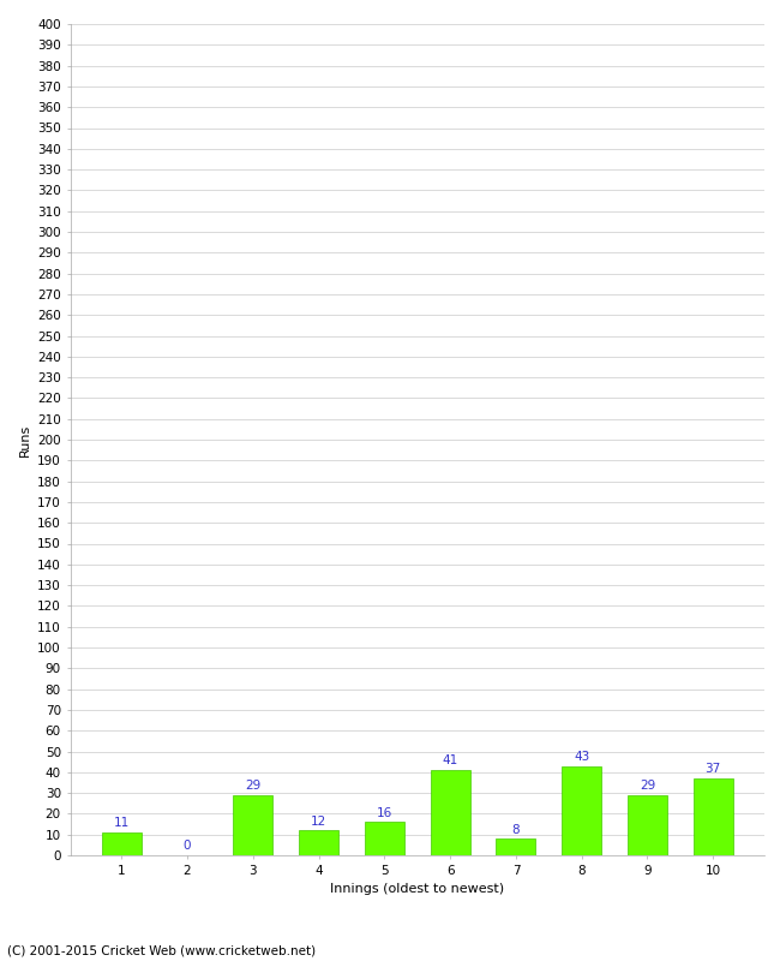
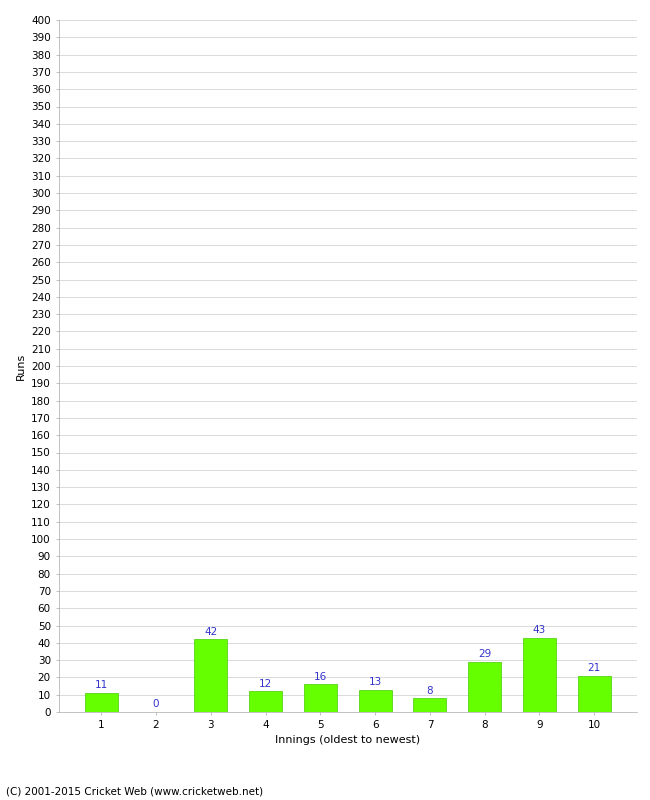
3: 29 -> 42
6: 41 -> 13
8: 43 -> 29
9: 29 -> 43
10: 37 -> 21
